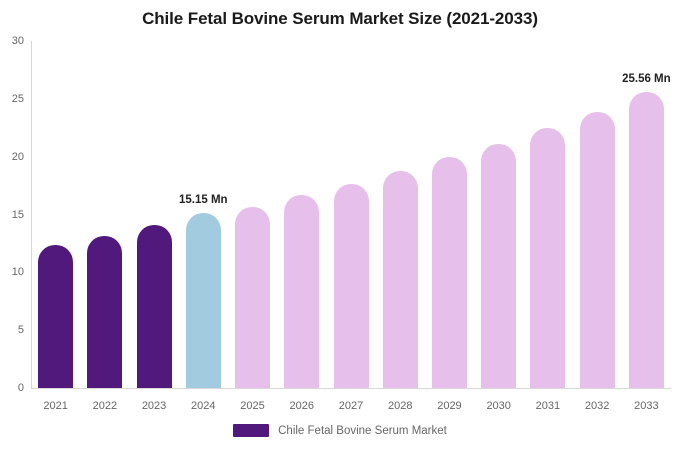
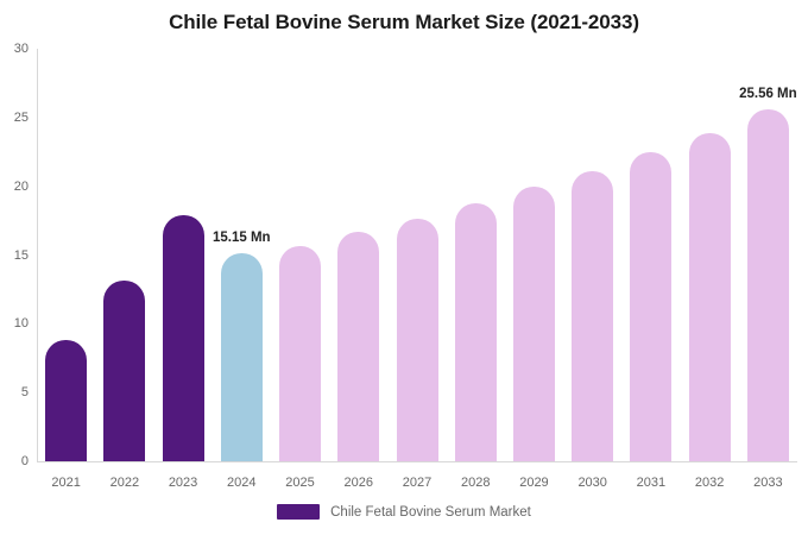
2021: 12.4 -> 8.8
2023: 14.1 -> 17.9
